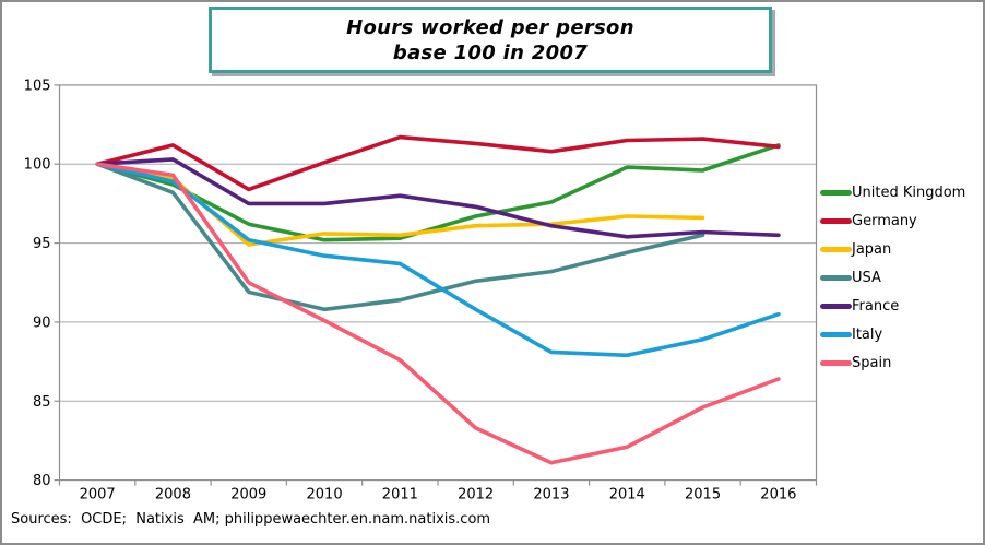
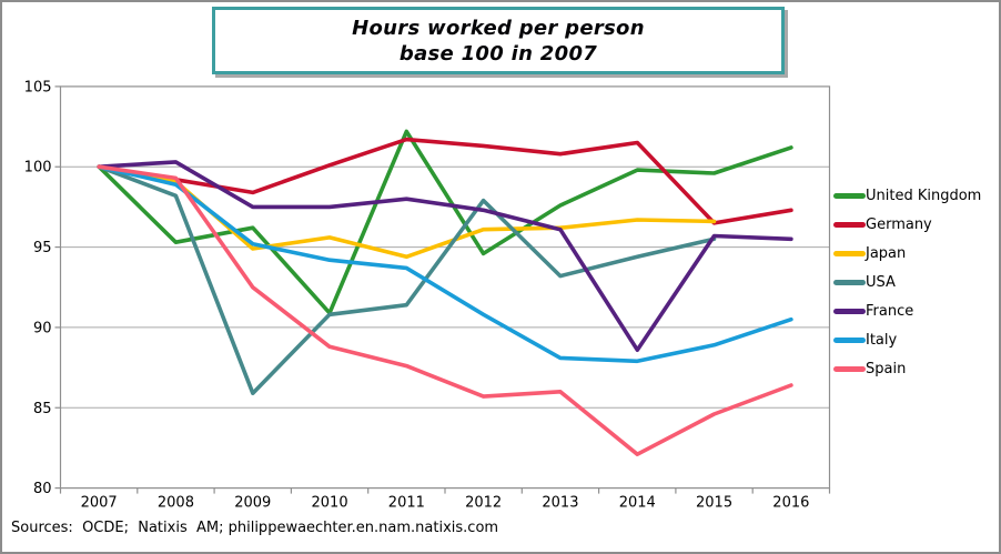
United Kingdom/2008: 98.7 -> 95.3
Germany/2008: 101.2 -> 99.2
USA/2009: 91.9 -> 85.9
United Kingdom/2010: 95.2 -> 90.9
Spain/2010: 90.1 -> 88.8
United Kingdom/2011: 95.3 -> 102.2
Japan/2011: 95.5 -> 94.4
United Kingdom/2012: 96.7 -> 94.6
USA/2012: 92.6 -> 97.9
Spain/2012: 83.3 -> 85.7
Spain/2013: 81.1 -> 86.0
France/2014: 95.4 -> 88.6
Germany/2015: 101.6 -> 96.5
Germany/2016: 101.1 -> 97.3
